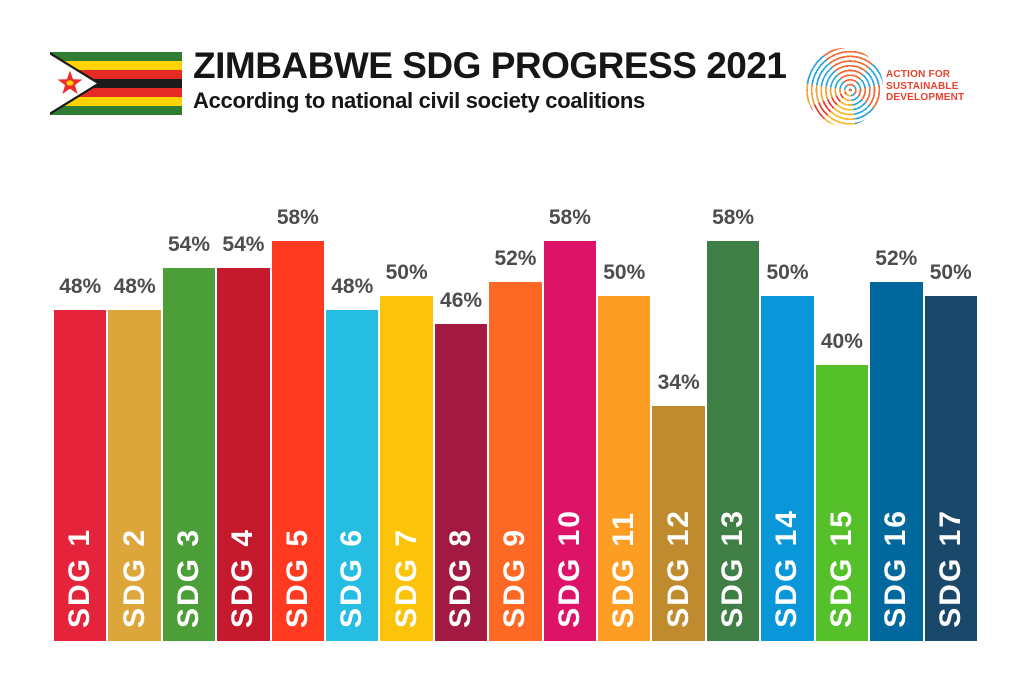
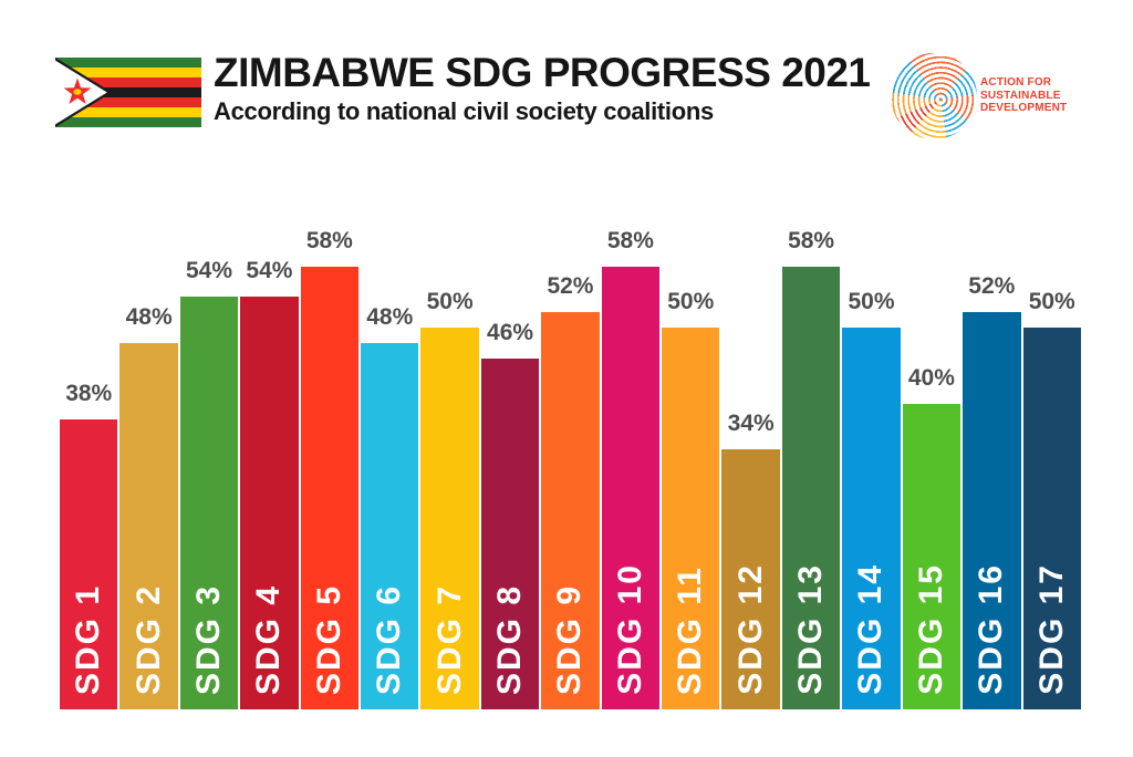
SDG 1: 48% -> 38%
